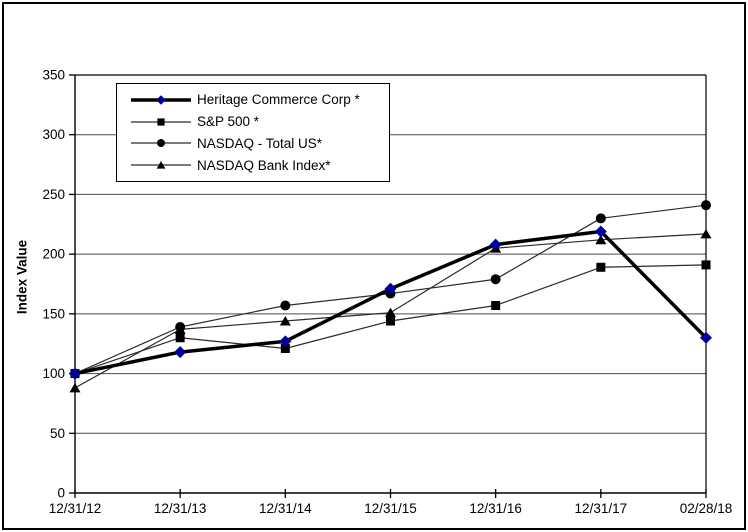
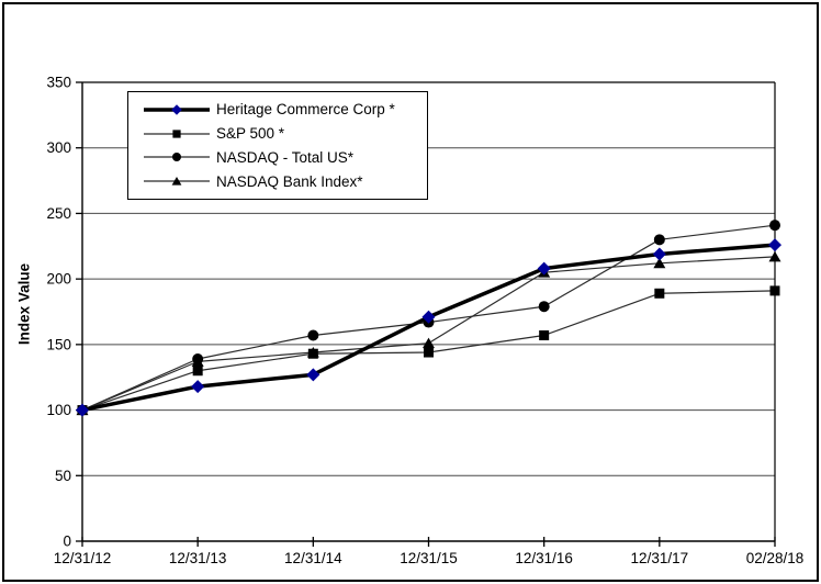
NASDAQ Bank Index*/12/31/12: 88 -> 100
S&P 500 */12/31/14: 121 -> 143
Heritage Commerce Corp */02/28/18: 130 -> 226
